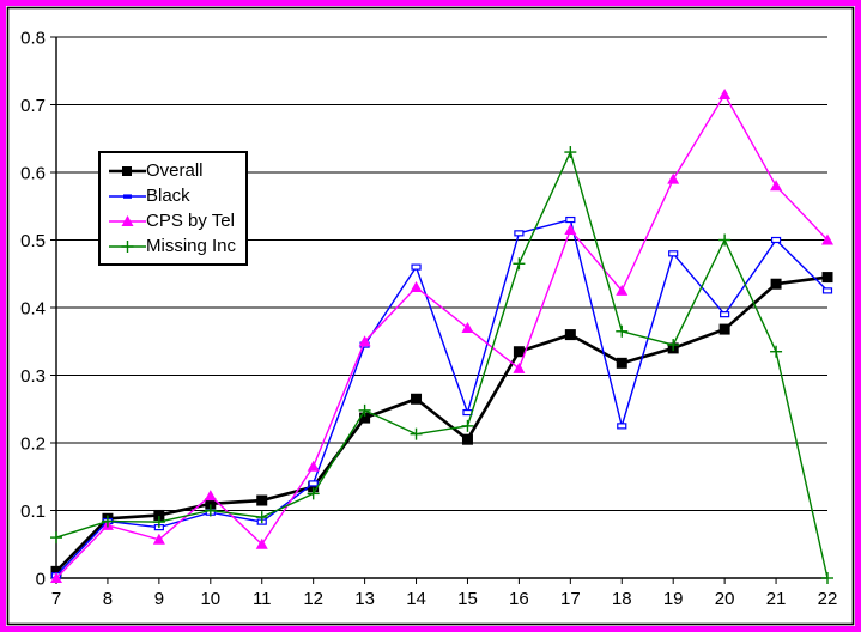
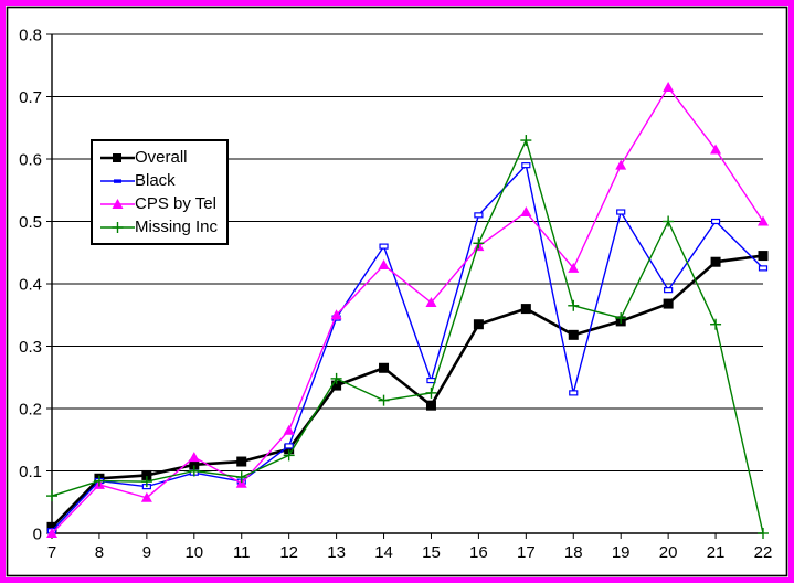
CPS by Tel/11: 0.05 -> 0.08
CPS by Tel/16: 0.31 -> 0.46
Black/17: 0.53 -> 0.59
Black/19: 0.48 -> 0.52
CPS by Tel/21: 0.58 -> 0.61
